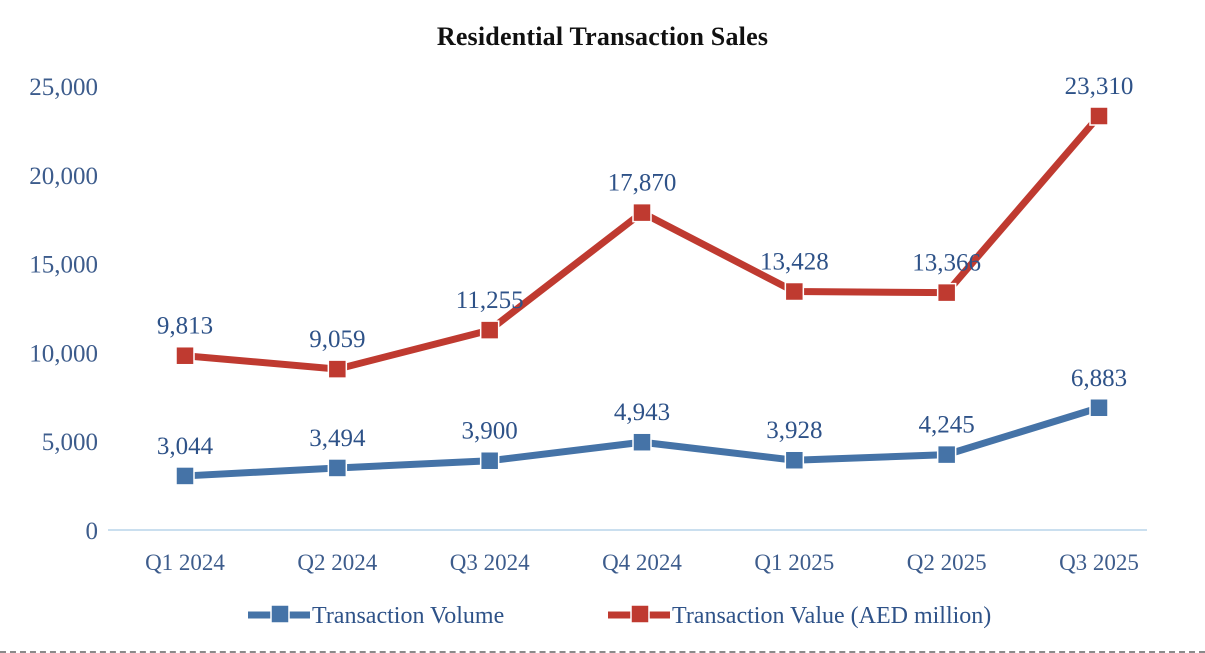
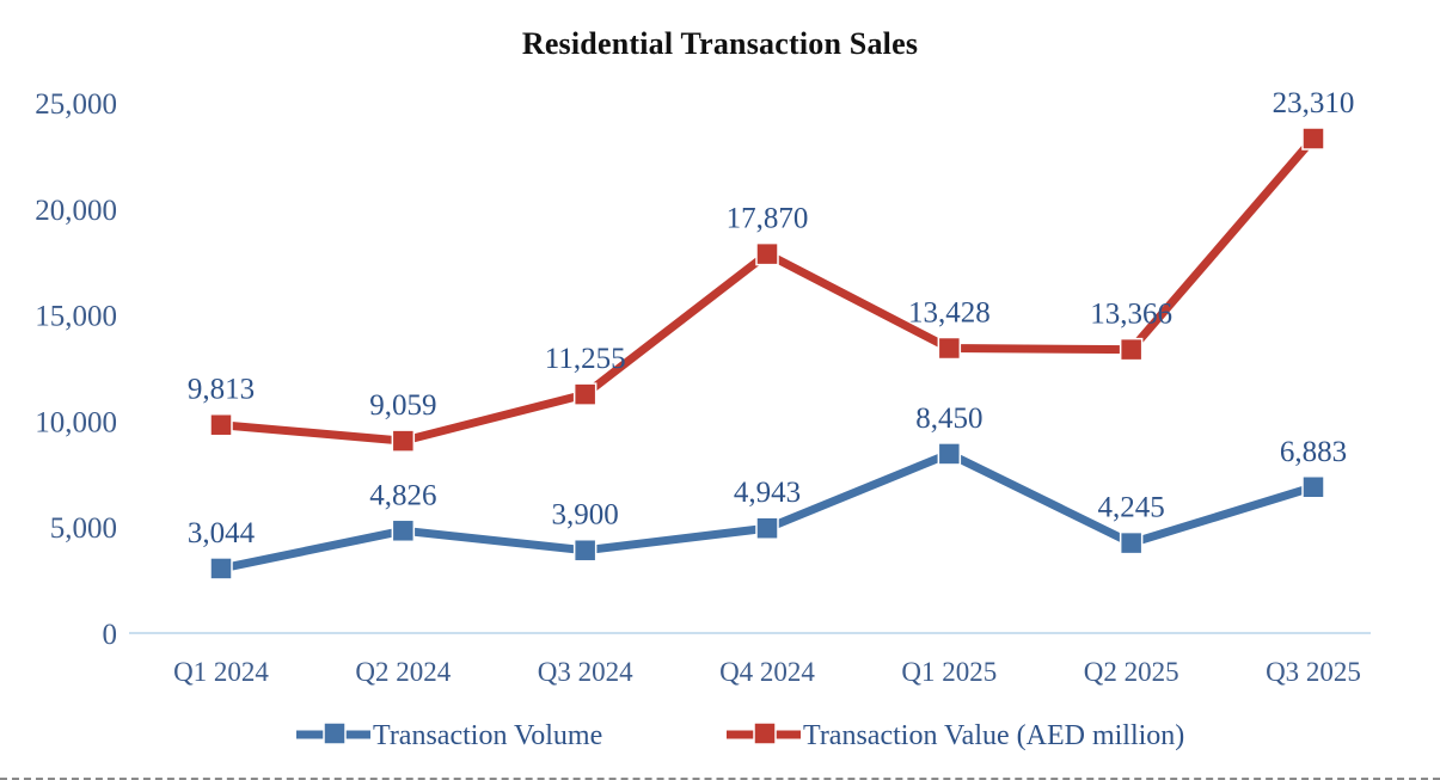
Transaction Volume/Q2 2024: 3,494 -> 4,826
Transaction Volume/Q1 2025: 3,928 -> 8,450
